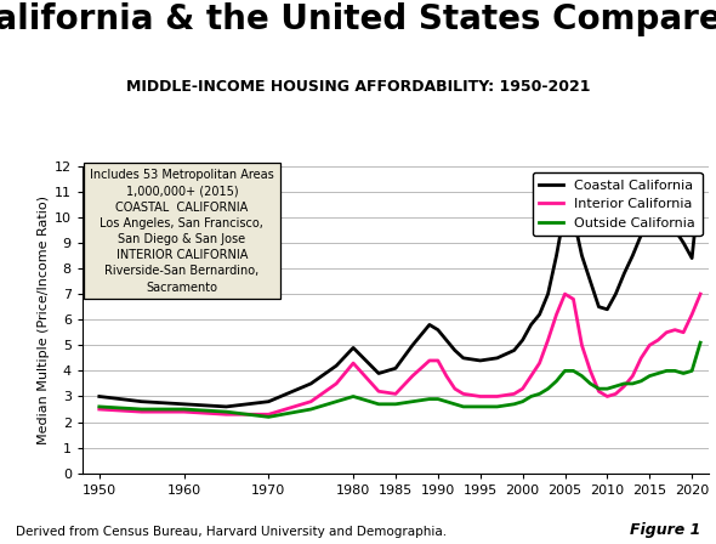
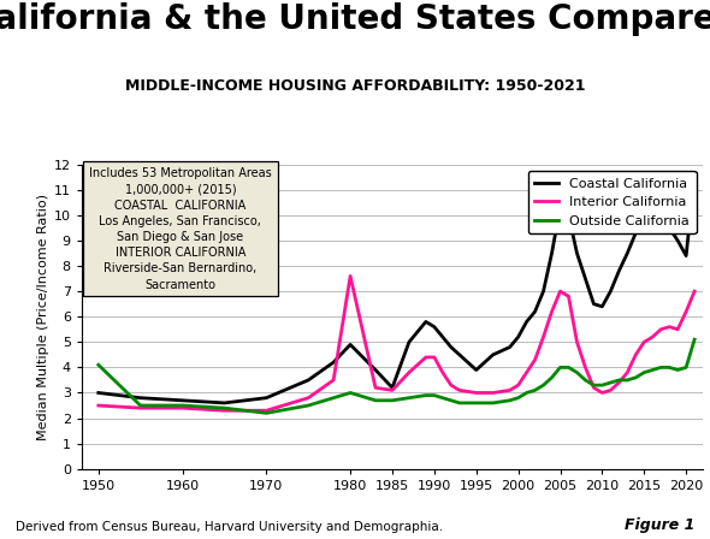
Outside California/1950: 2.6 -> 4.1
Interior California/1980: 4.3 -> 7.6
Coastal California/1985: 4.1 -> 3.2
Coastal California/1995: 4.4 -> 3.9
